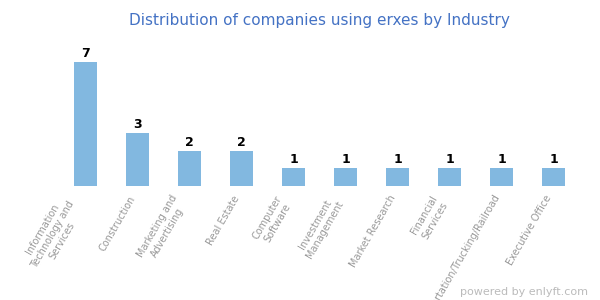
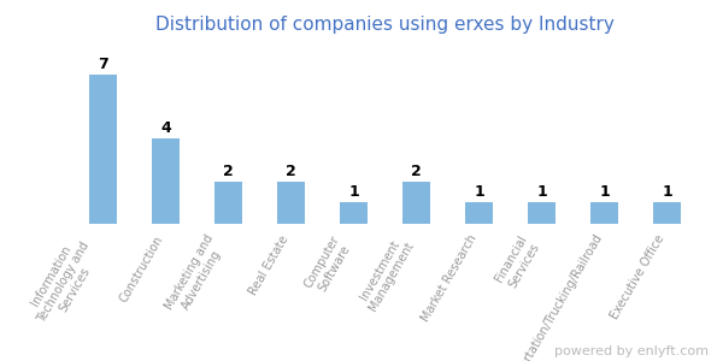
Construction: 3 -> 4
Investment Management: 1 -> 2
